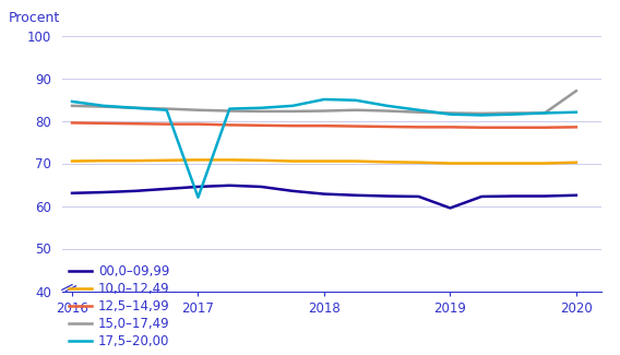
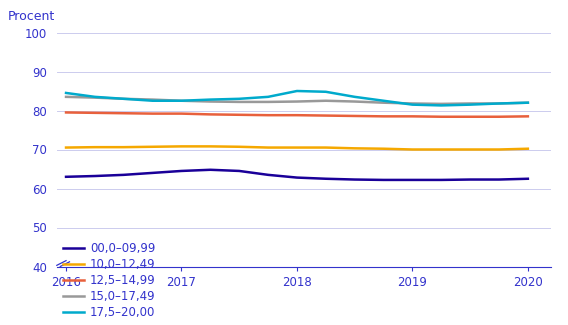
17,5–20,00/2017: 62.0 -> 82.5
00,0–09,99/2019: 59.5 -> 62.2
15,0–17,49/2020: 87.0 -> 82.0
